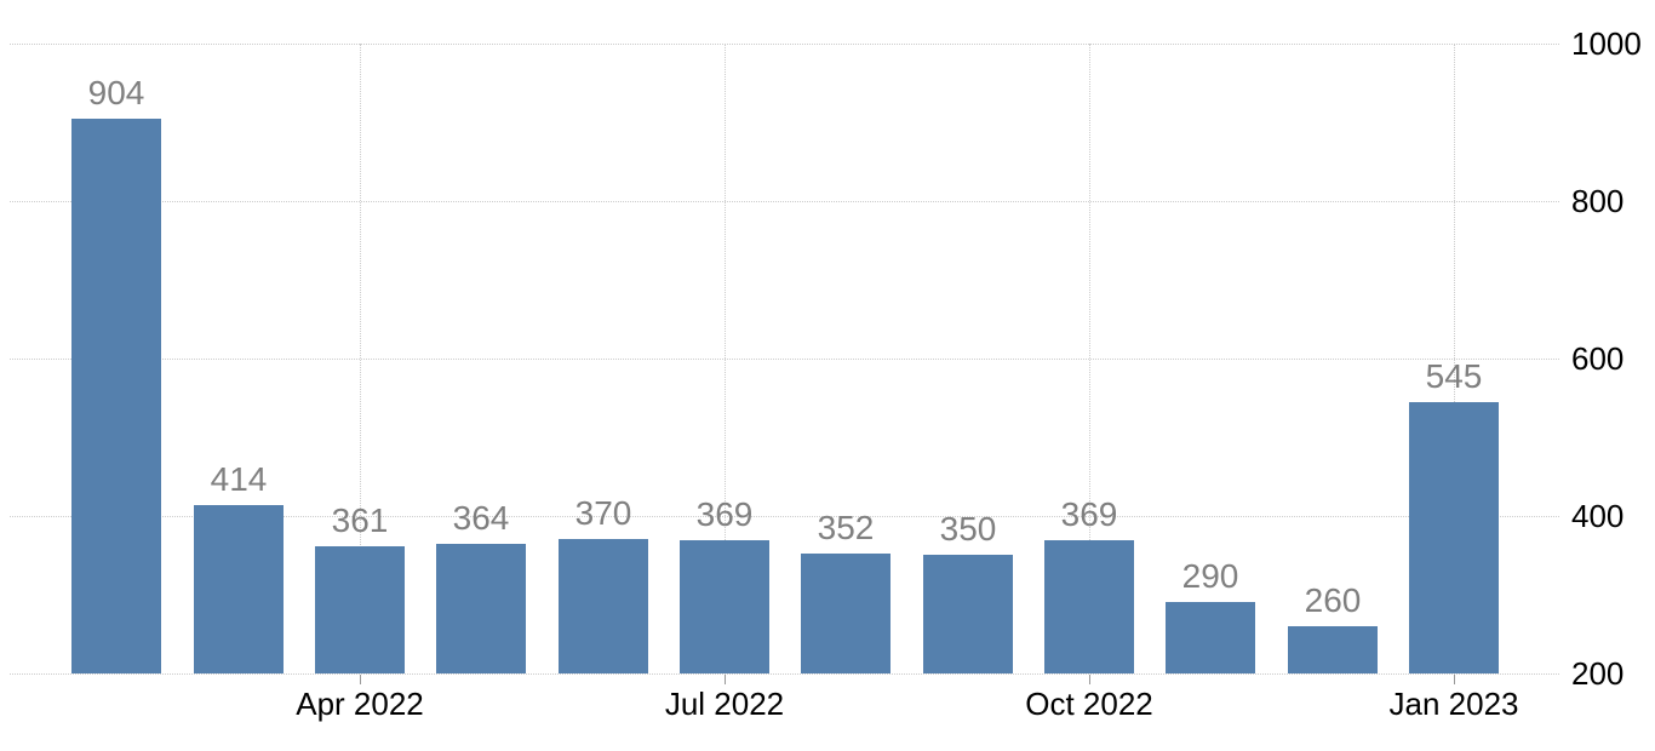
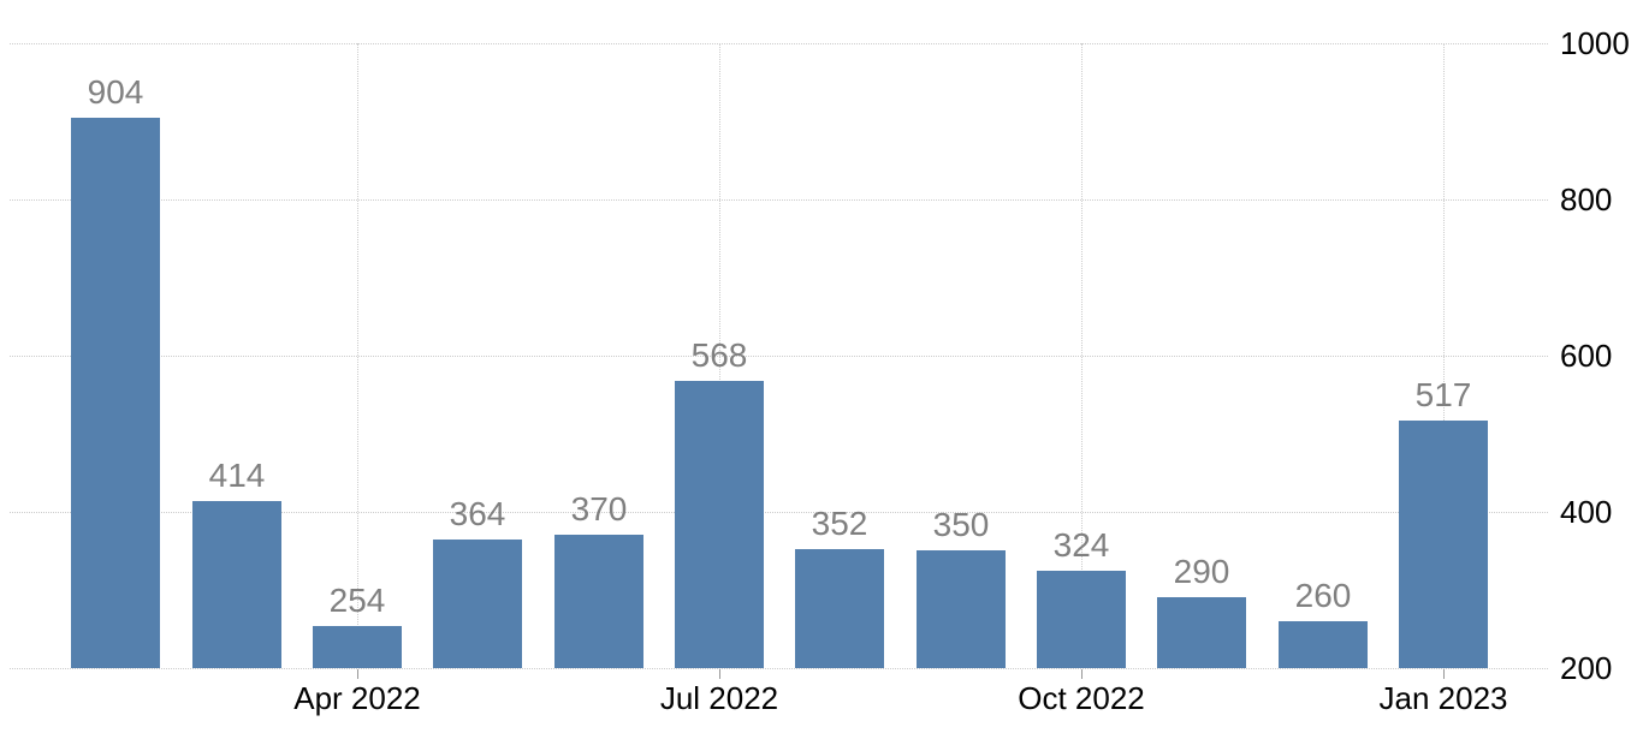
Apr 2022: 361 -> 254
Jul 2022: 369 -> 568
Oct 2022: 369 -> 324
Jan 2023: 545 -> 517
